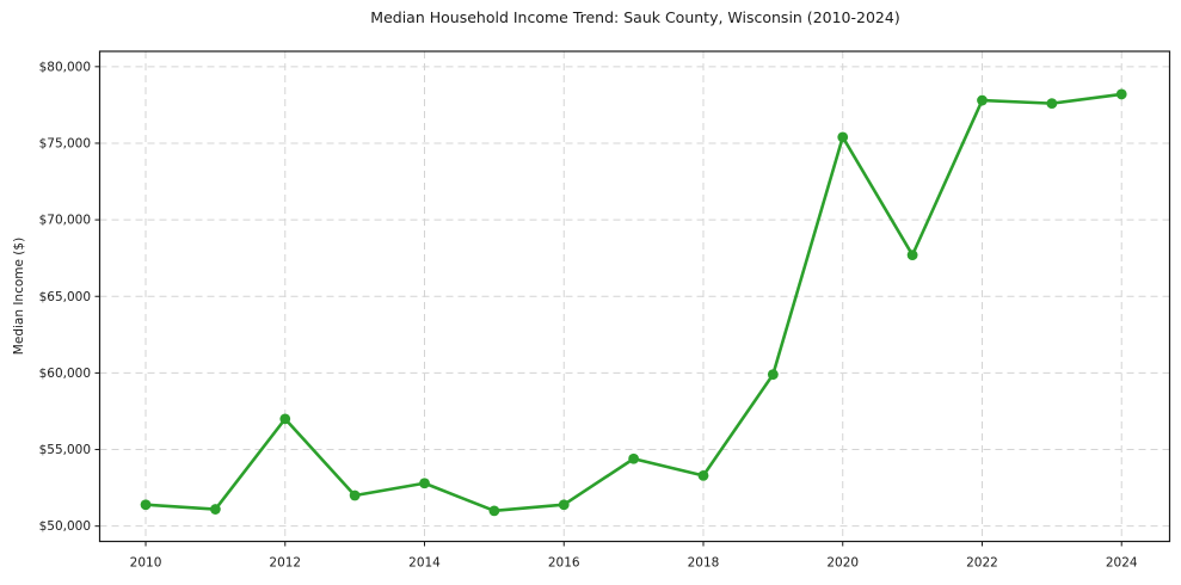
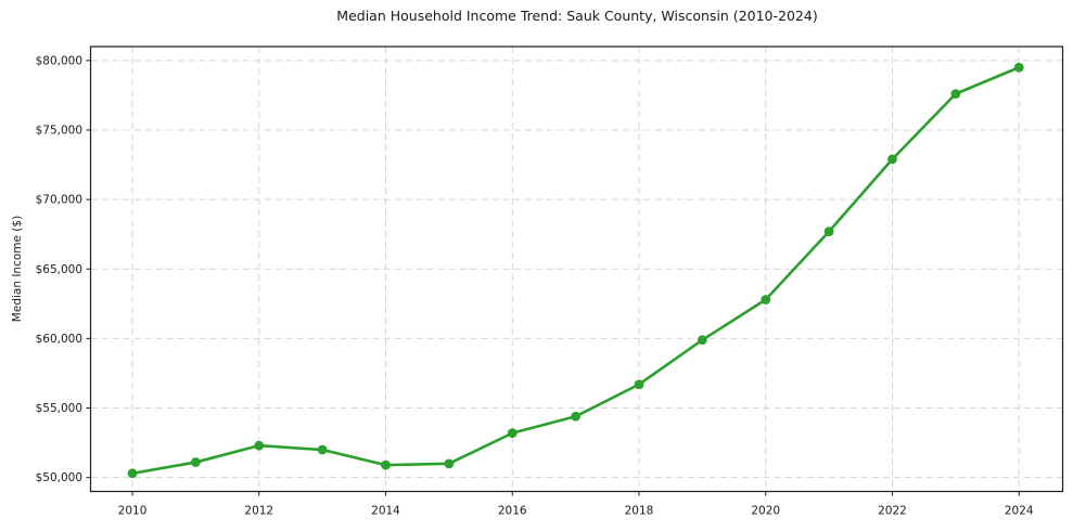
2010: $51400 -> $50300
2012: $57000 -> $52300
2014: $52800 -> $50900
2016: $51400 -> $53200
2018: $53300 -> $56700
2020: $75400 -> $62800
2022: $77800 -> $72900
2024: $78200 -> $79500
